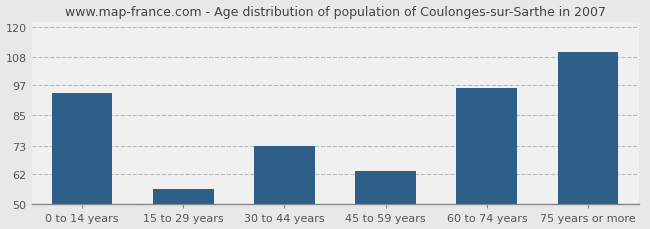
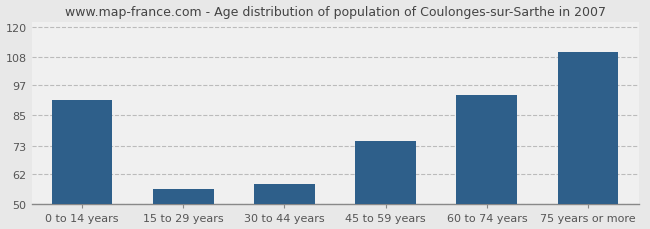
0 to 14 years: 94 -> 91
30 to 44 years: 73 -> 58
45 to 59 years: 63 -> 75
60 to 74 years: 96 -> 93
